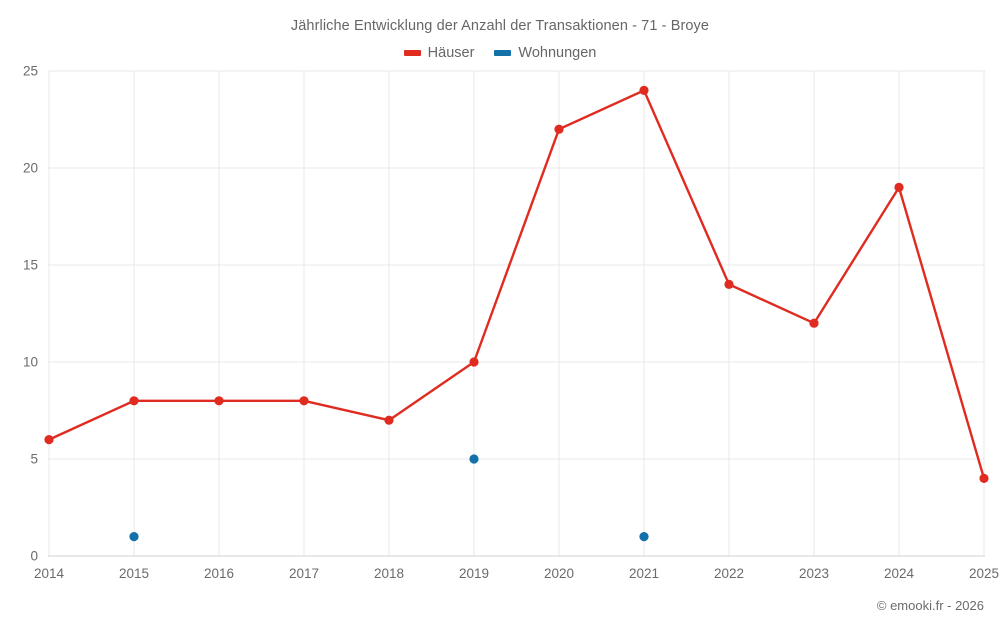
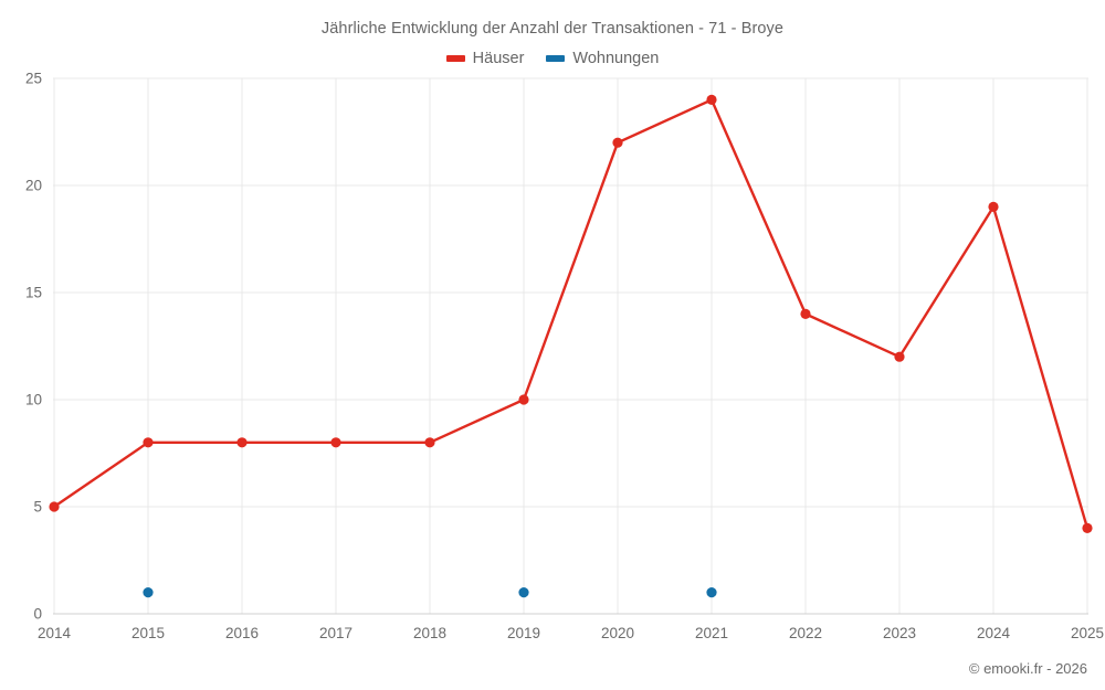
Häuser/2014: 6 -> 5
Häuser/2018: 7 -> 8
Wohnungen/2019: 5 -> 1
